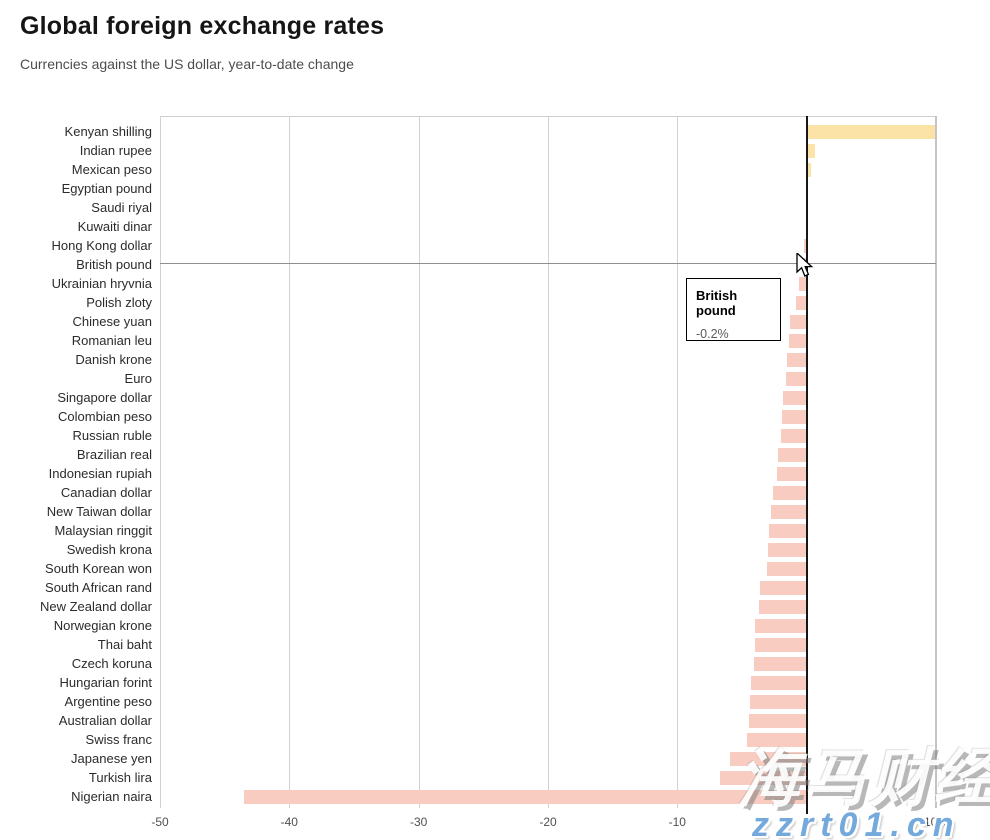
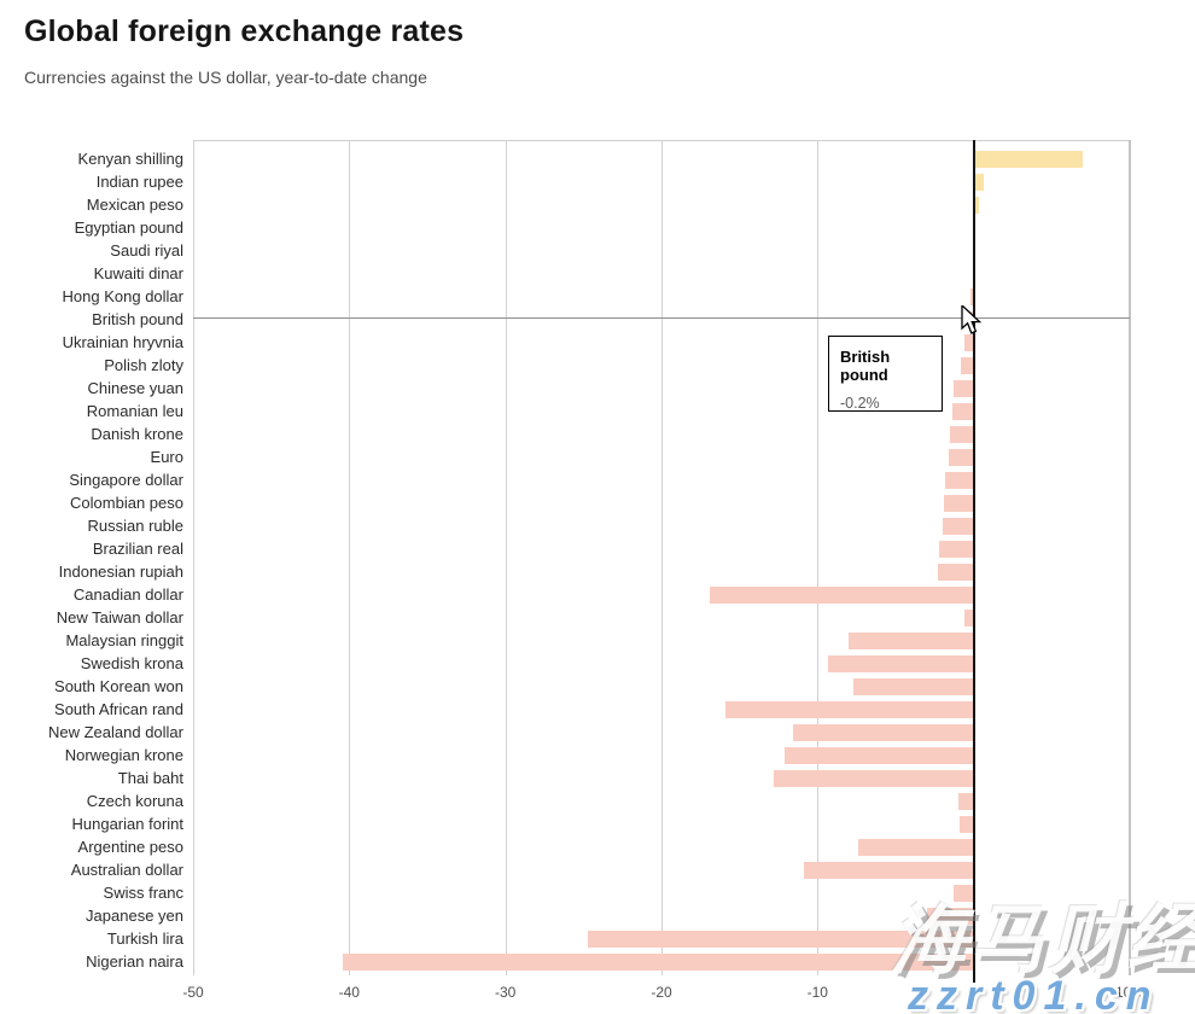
Kenyan shilling: 9.8% -> 6.9%
Canadian dollar: -2.6% -> -16.9%
New Taiwan dollar: -2.8% -> -0.6%
Malaysian ringgit: -2.9% -> -8.0%
Swedish krona: -3.0% -> -9.3%
South Korean won: -3.1% -> -7.7%
South African rand: -3.6% -> -15.9%
New Zealand dollar: -3.7% -> -11.6%
Norwegian krone: -4.0% -> -12.1%
Thai baht: -4.0% -> -12.8%
Czech koruna: -4.1% -> -1.0%
Hungarian forint: -4.3% -> -0.9%
Argentine peso: -4.4% -> -7.4%
Australian dollar: -4.5% -> -10.9%
Swiss franc: -4.6% -> -1.3%
Japanese yen: -5.9% -> -3.0%
Turkish lira: -6.7% -> -24.7%
Nigerian naira: -43.5% -> -40.4%
